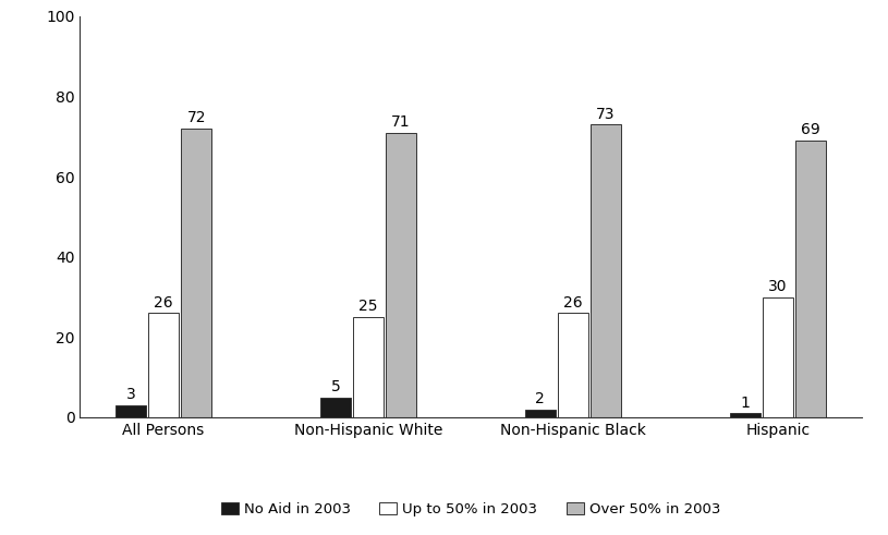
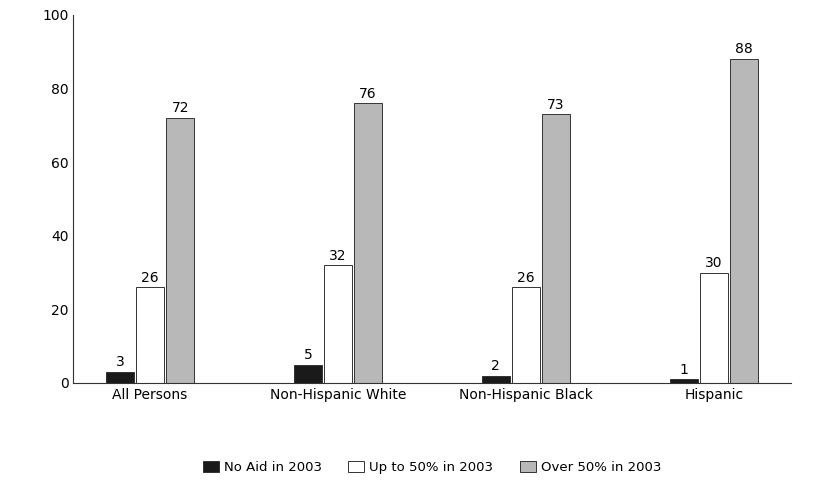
Up to 50% in 2003/Non-Hispanic White: 25 -> 32
Over 50% in 2003/Non-Hispanic White: 71 -> 76
Over 50% in 2003/Hispanic: 69 -> 88
